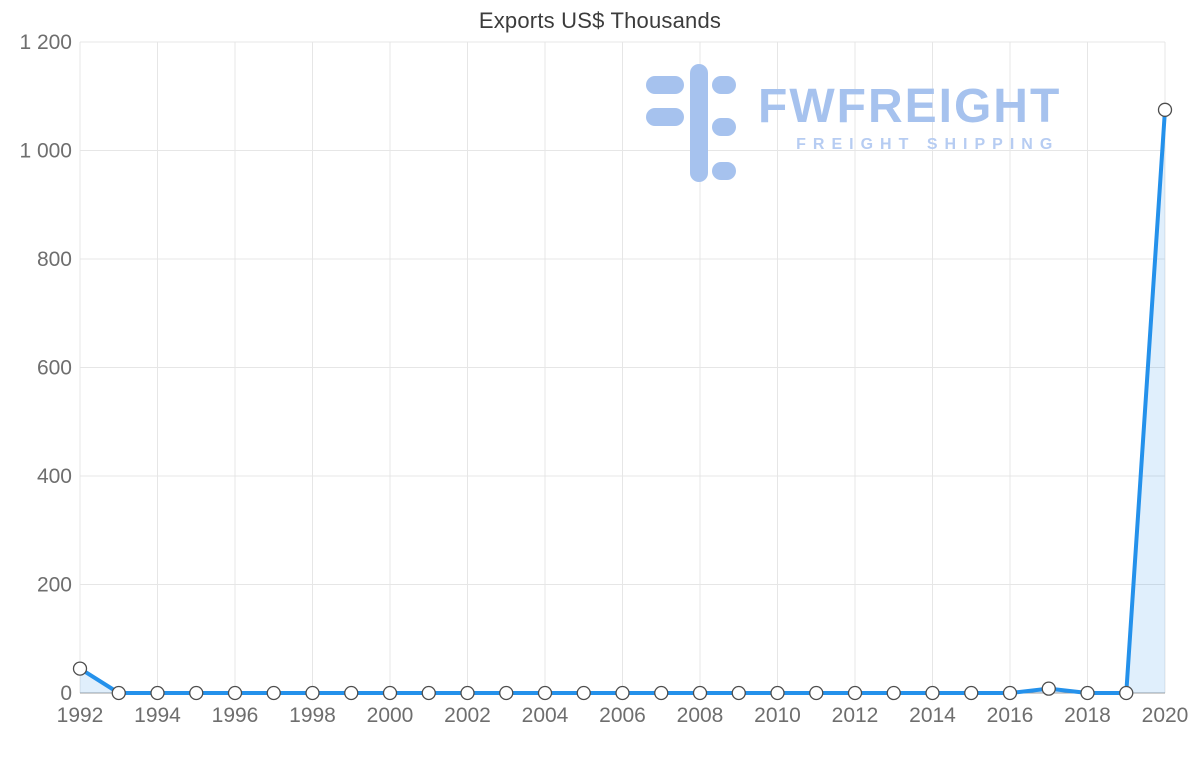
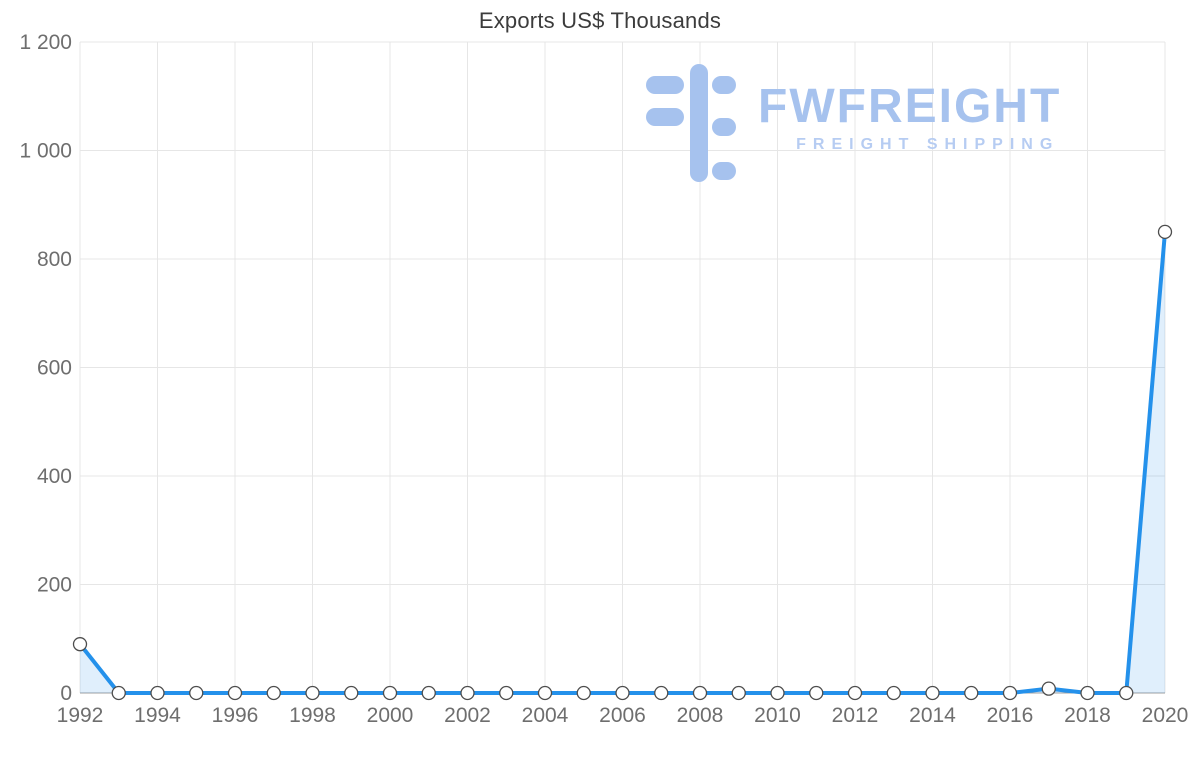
1992: 40 -> 90
2020: 1080 -> 850
